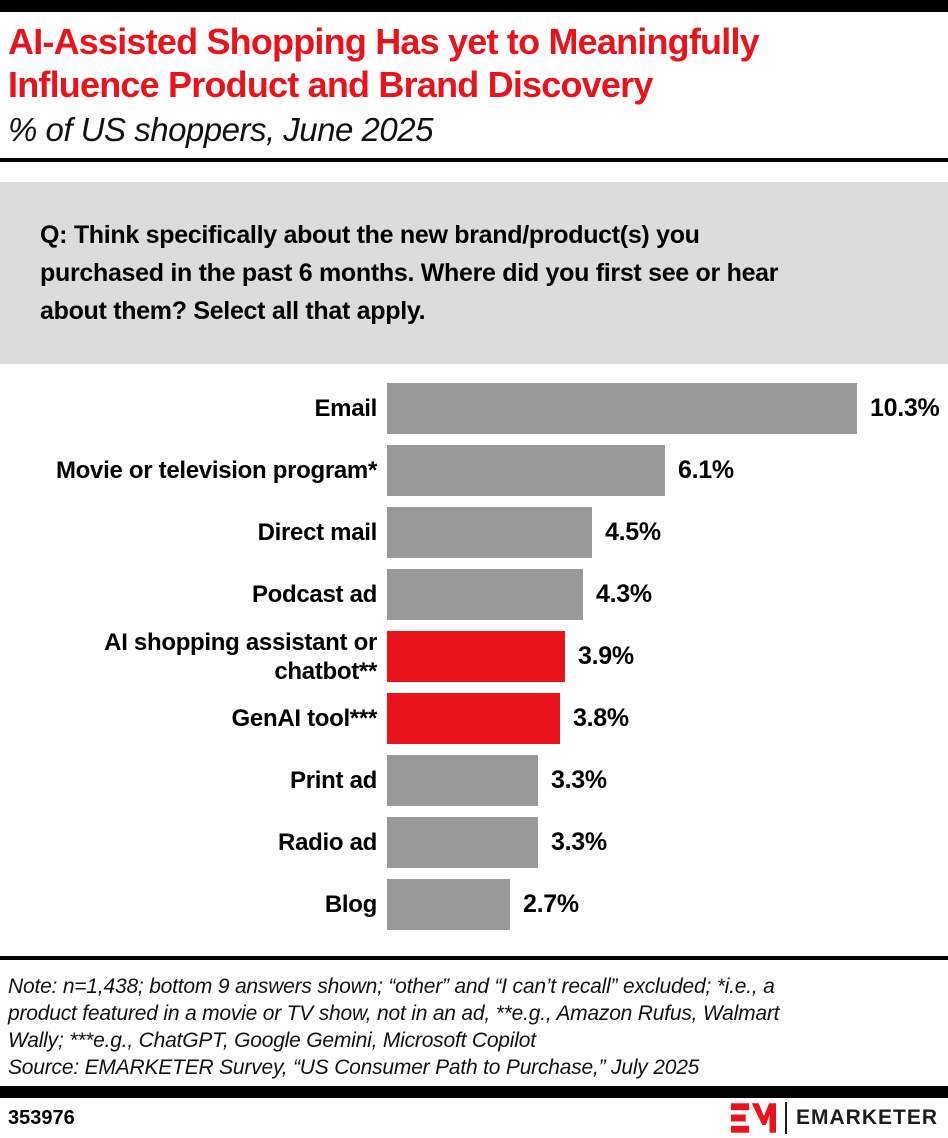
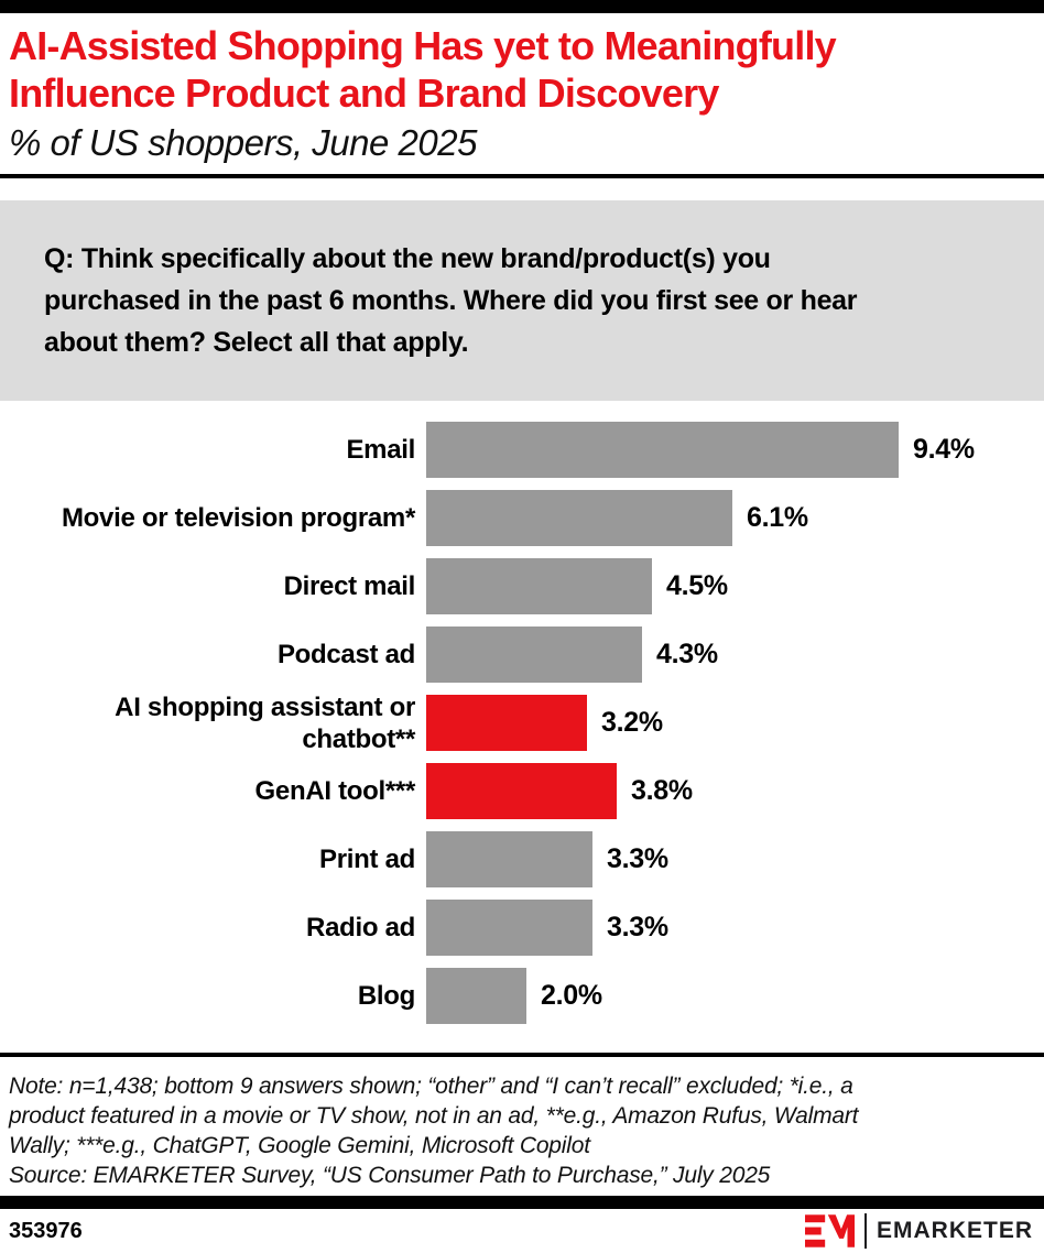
Email: 10.3% -> 9.4%
AI shopping assistant or chatbot**: 3.9% -> 3.2%
Blog: 2.7% -> 2.0%
